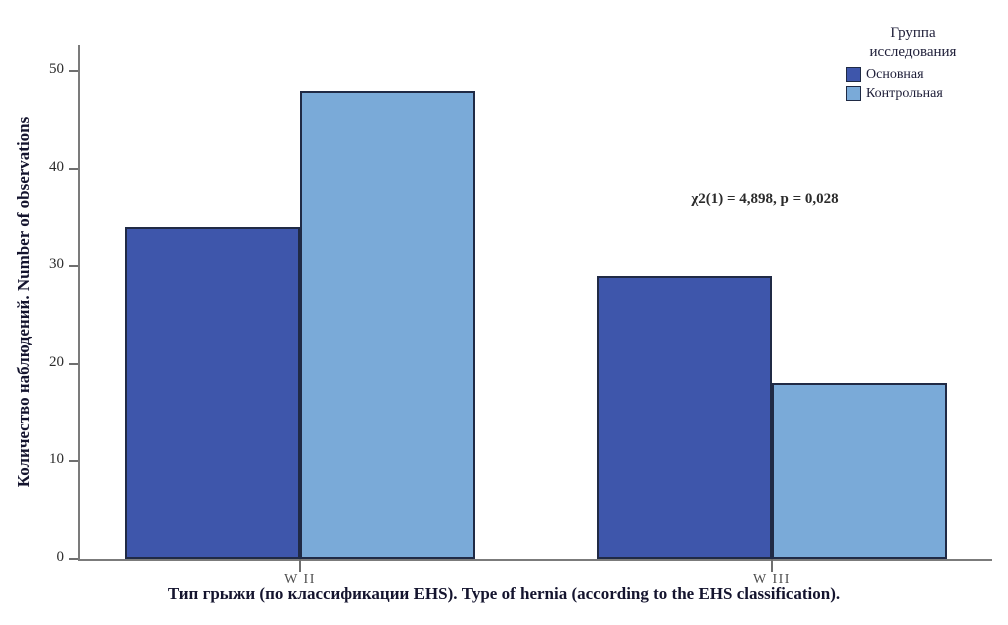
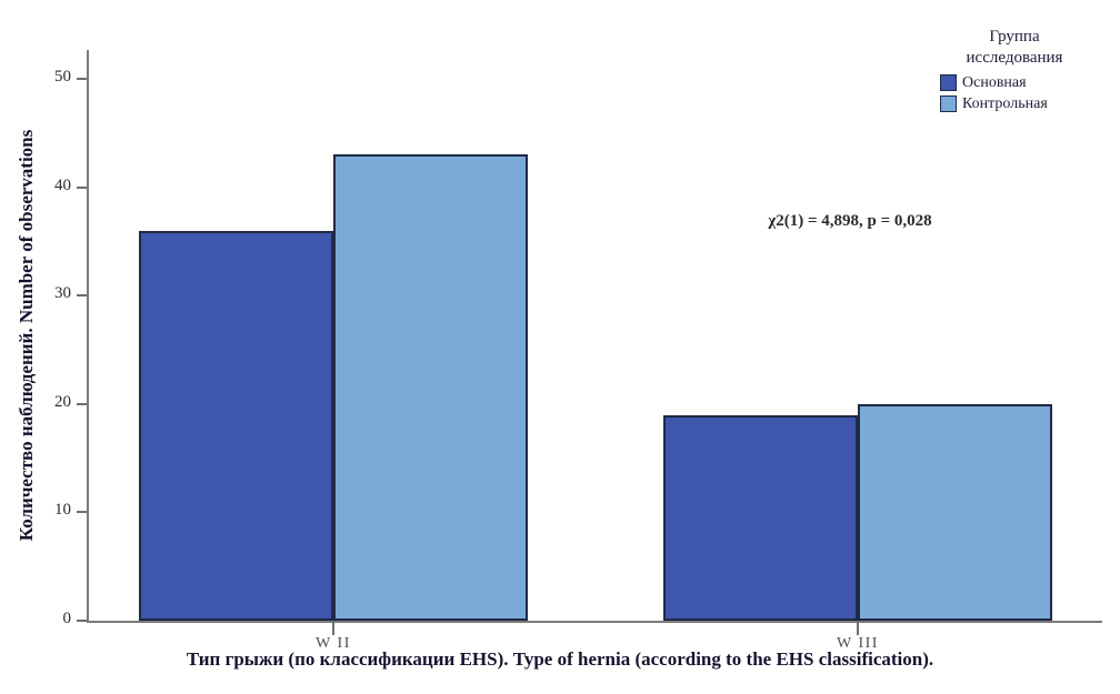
Основная/W II: 34 -> 36
Контрольная/W II: 48 -> 43
Основная/W III: 29 -> 19
Контрольная/W III: 18 -> 20
